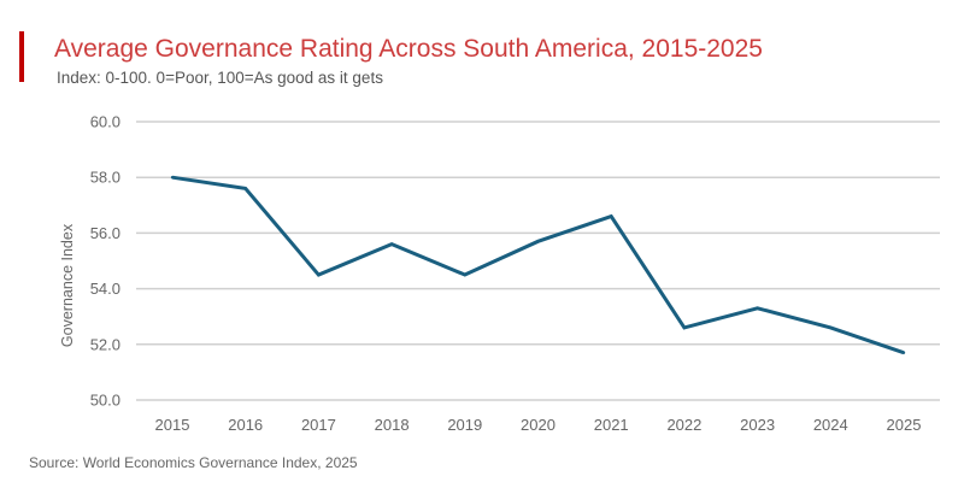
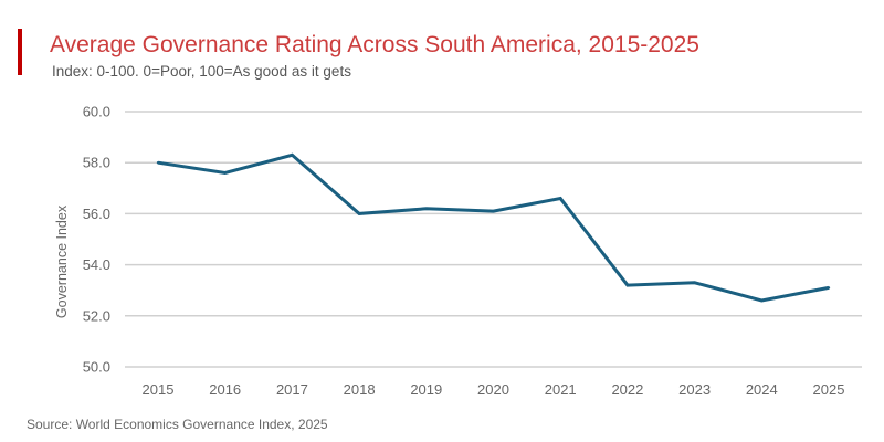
2017: 54.5 -> 58.3
2018: 55.6 -> 56.0
2019: 54.5 -> 56.2
2020: 55.7 -> 56.1
2022: 52.6 -> 53.2
2025: 51.7 -> 53.1
